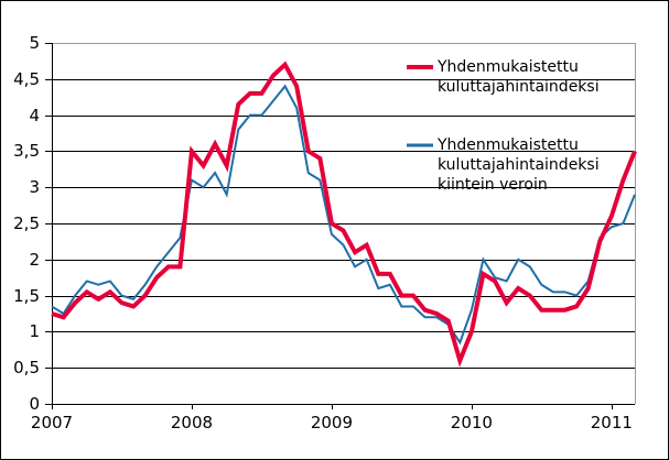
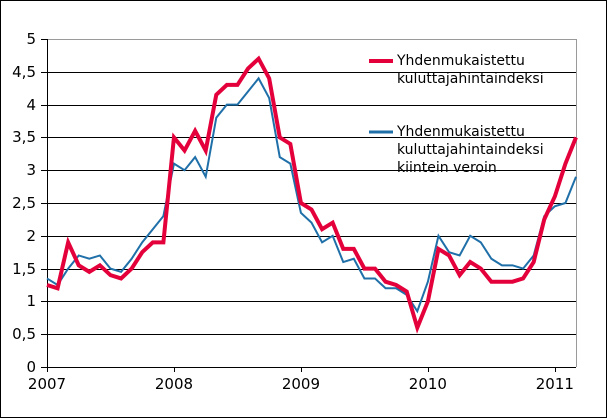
Yhdenmukaistettu kuluttajahintaindeksi/2: 1,4 -> 1,9
